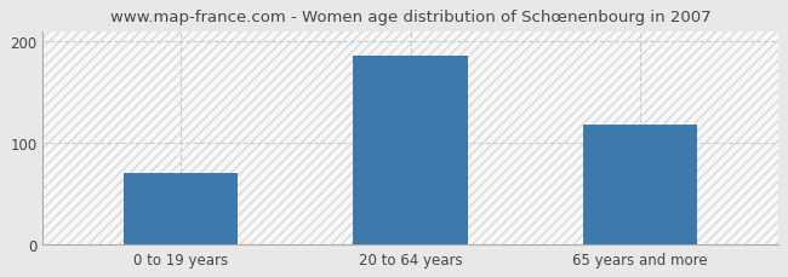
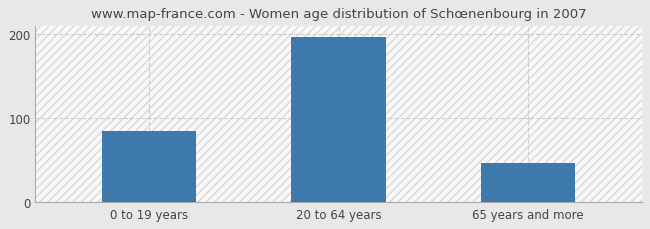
0 to 19 years: 70 -> 85
20 to 64 years: 186 -> 197
65 years and more: 118 -> 47
